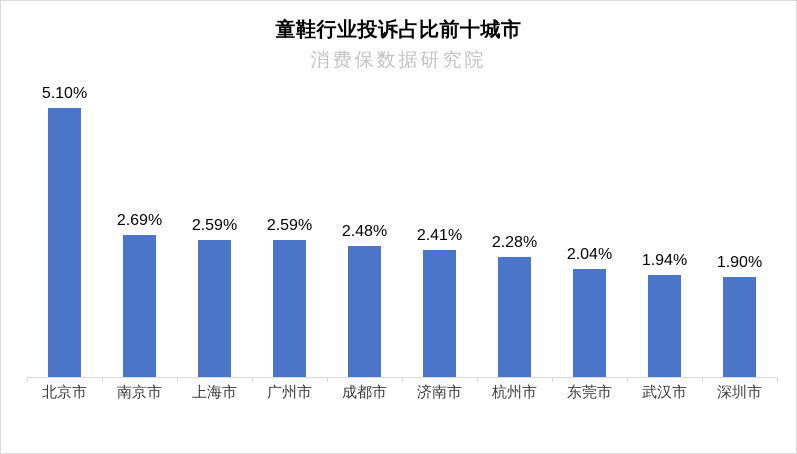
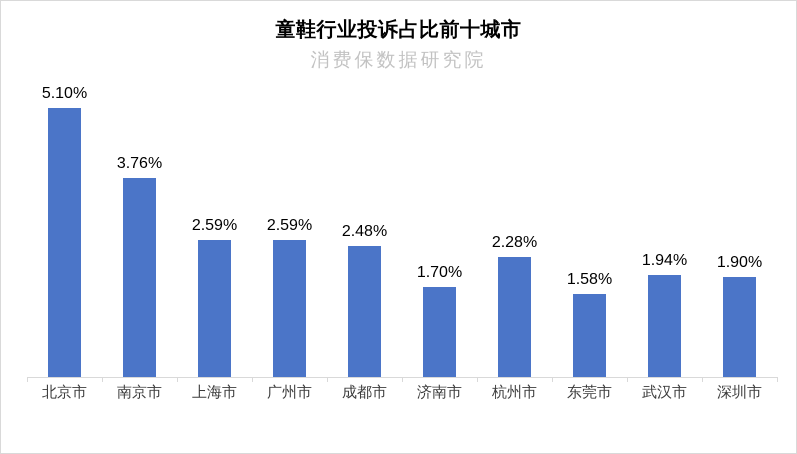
南京市: 2.69% -> 3.76%
济南市: 2.41% -> 1.70%
东莞市: 2.04% -> 1.58%
